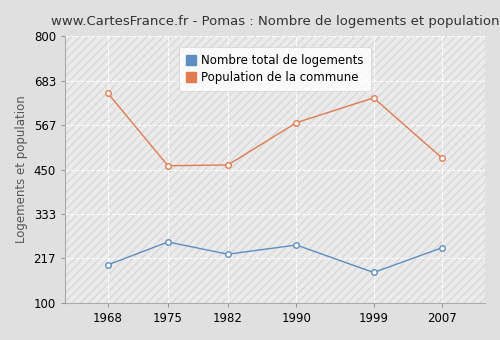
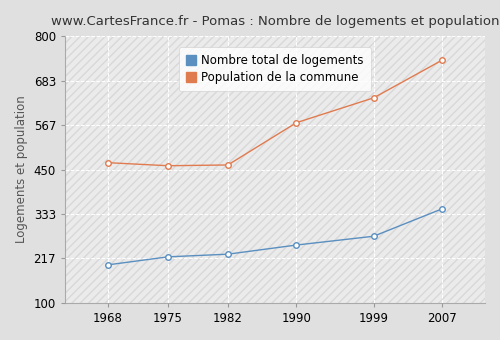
Population de la commune/1968: 650 -> 468
Nombre total de logements/1975: 260 -> 221
Nombre total de logements/1999: 180 -> 275
Nombre total de logements/2007: 245 -> 347
Population de la commune/2007: 480 -> 737
